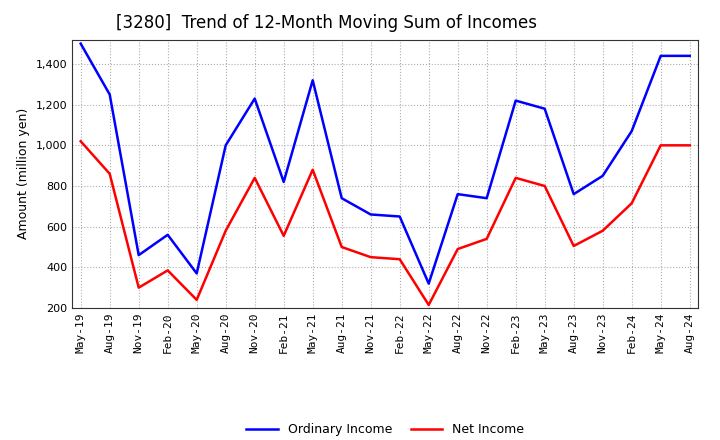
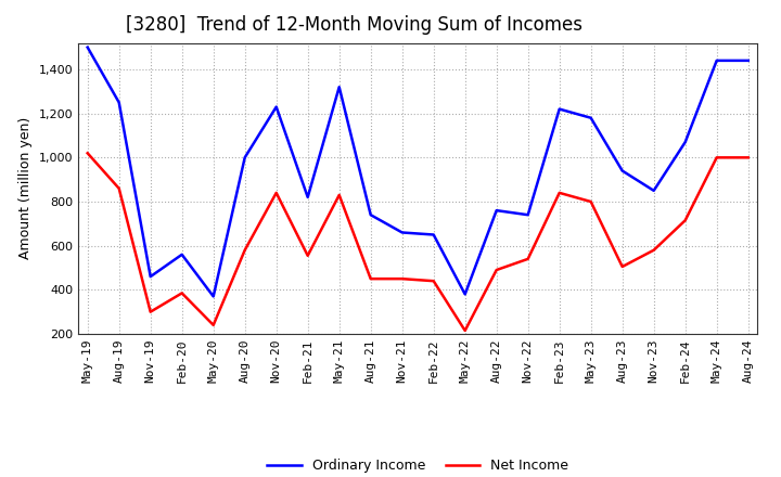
Net Income/May-21: 880 -> 830
Net Income/Aug-21: 500 -> 450
Ordinary Income/May-22: 320 -> 380
Ordinary Income/Aug-23: 760 -> 940
